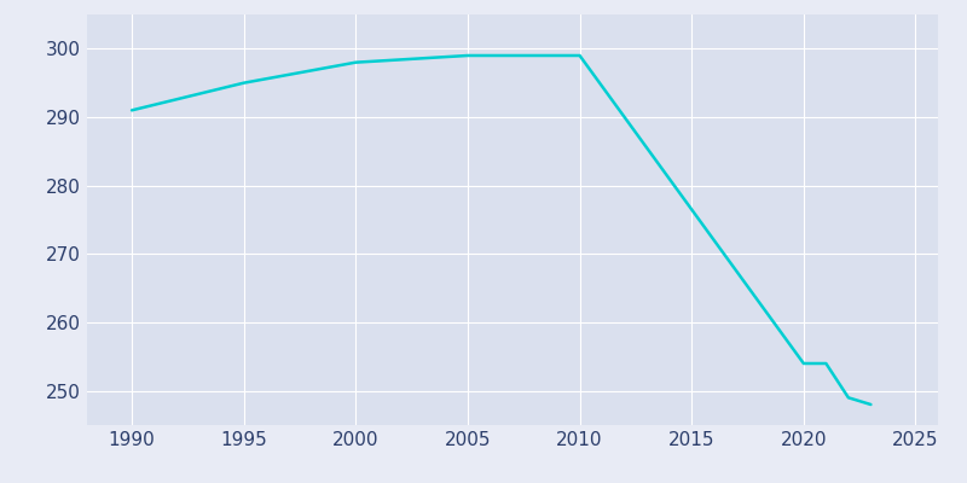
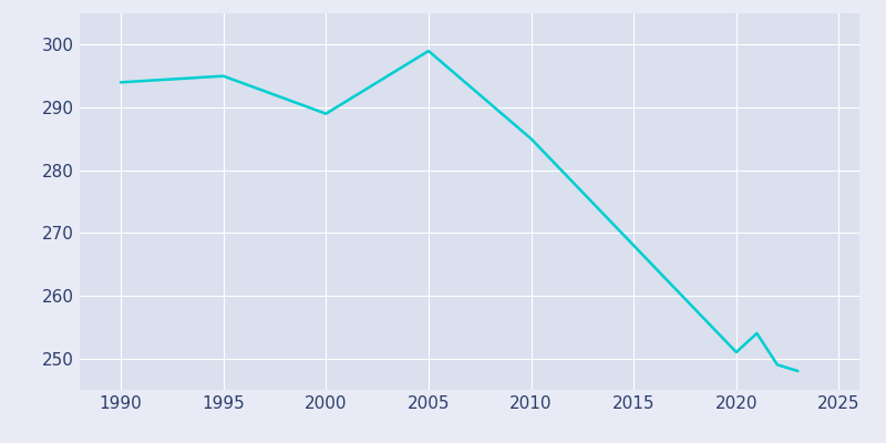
1990: 291 -> 294
2000: 298 -> 289
2010: 299 -> 285
2020: 254 -> 251
